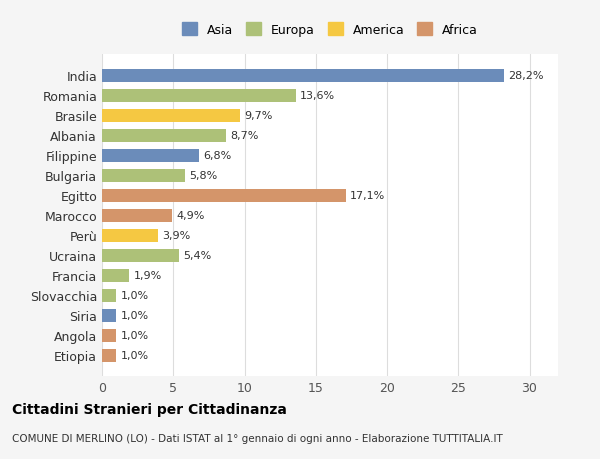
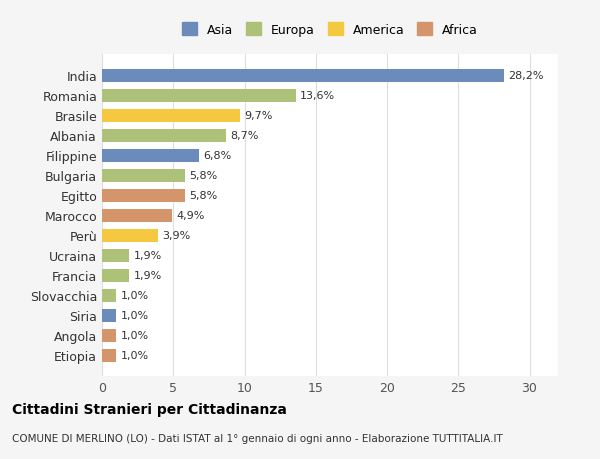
Egitto: 17,1% -> 5,8%
Ucraina: 5,4% -> 1,9%
